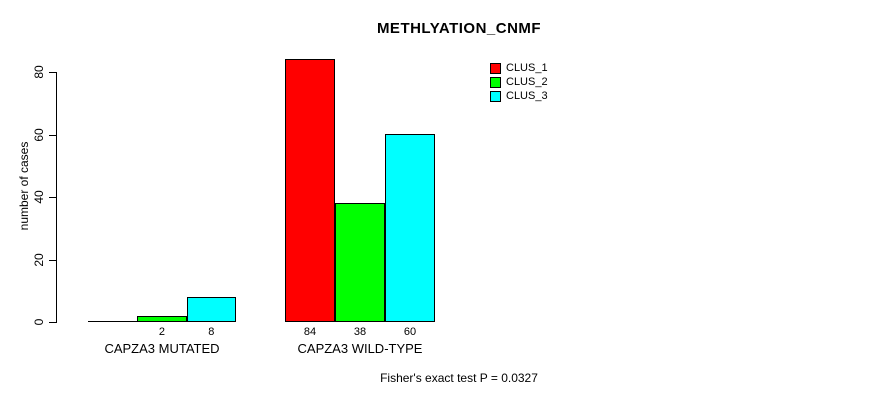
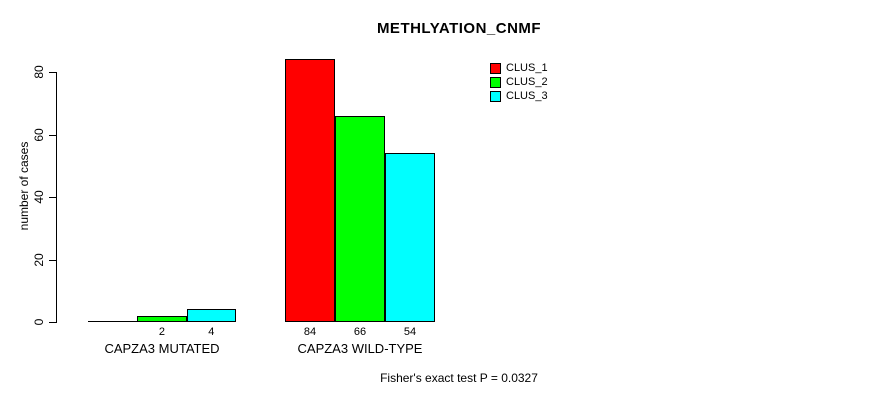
CLUS_3/CAPZA3 MUTATED: 8 -> 4
CLUS_2/CAPZA3 WILD-TYPE: 38 -> 66
CLUS_3/CAPZA3 WILD-TYPE: 60 -> 54
